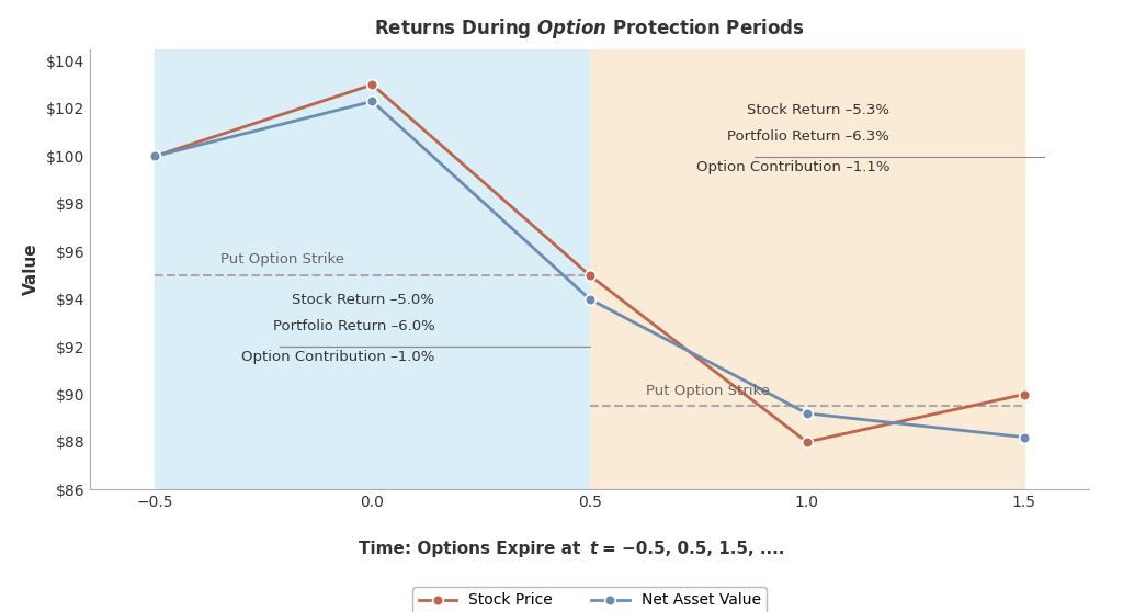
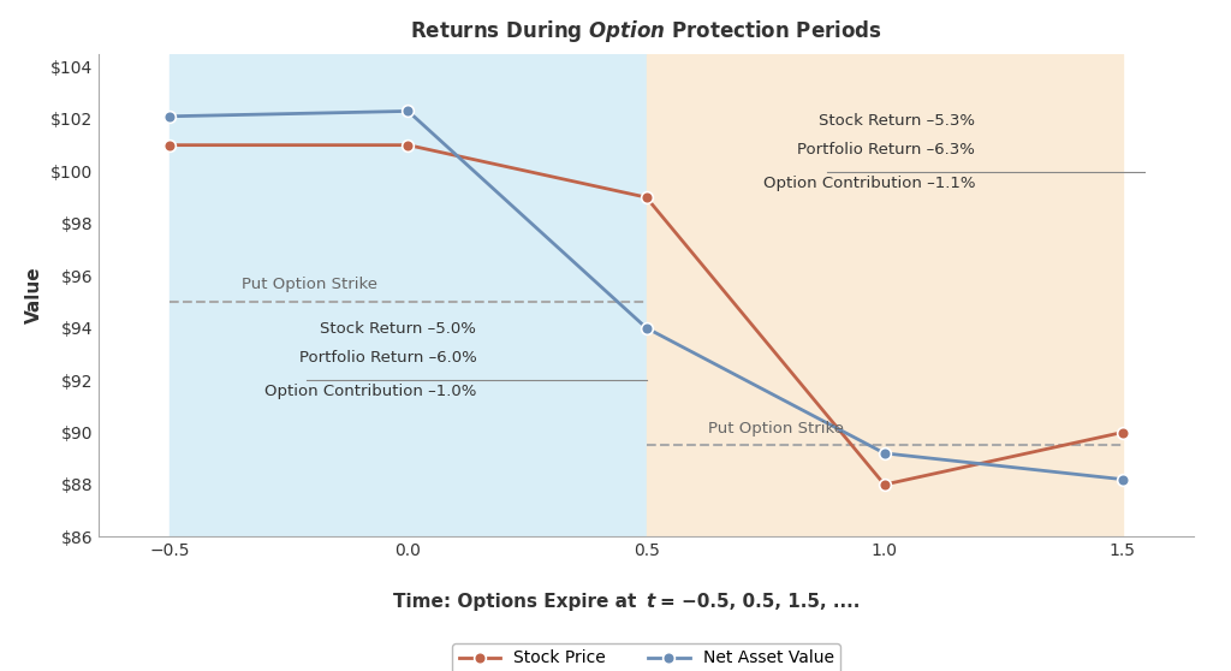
Stock Price/−0.5: $100 -> $101
Net Asset Value/−0.5: $100.0 -> $102.1
Stock Price/0.0: $103 -> $101
Stock Price/0.5: $95 -> $99
